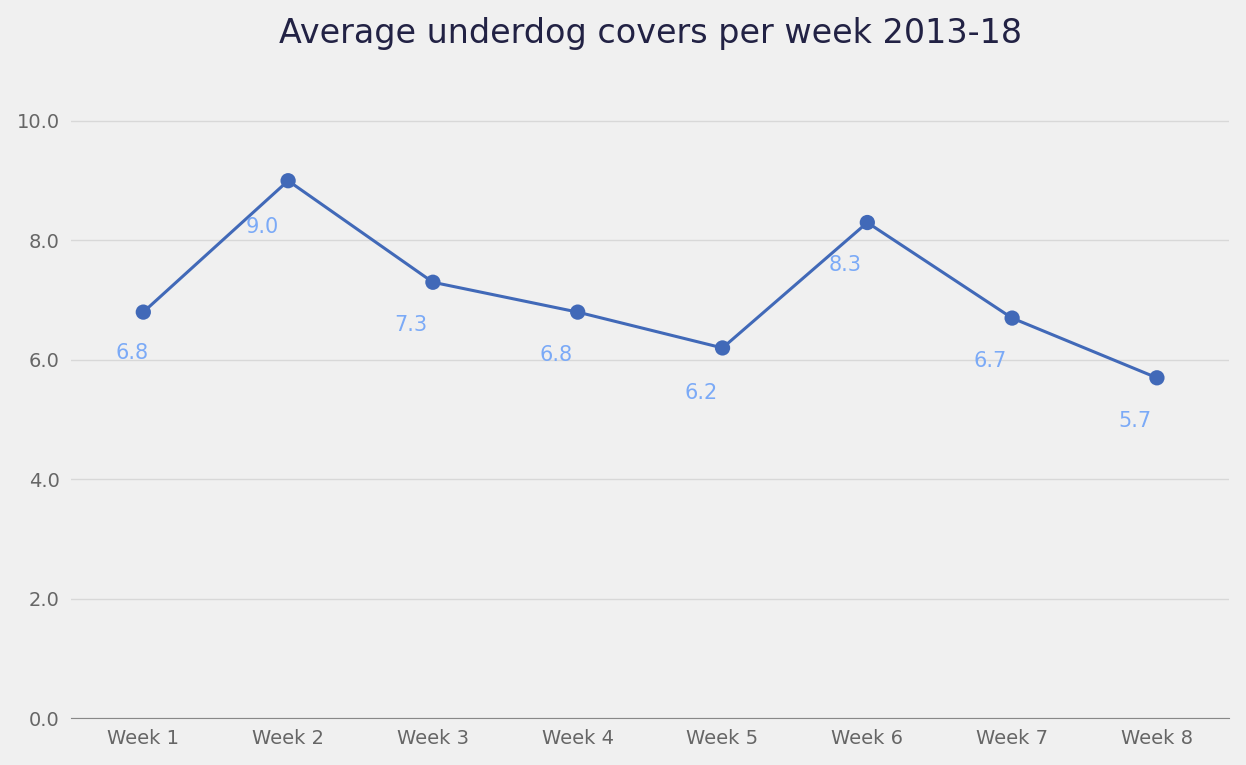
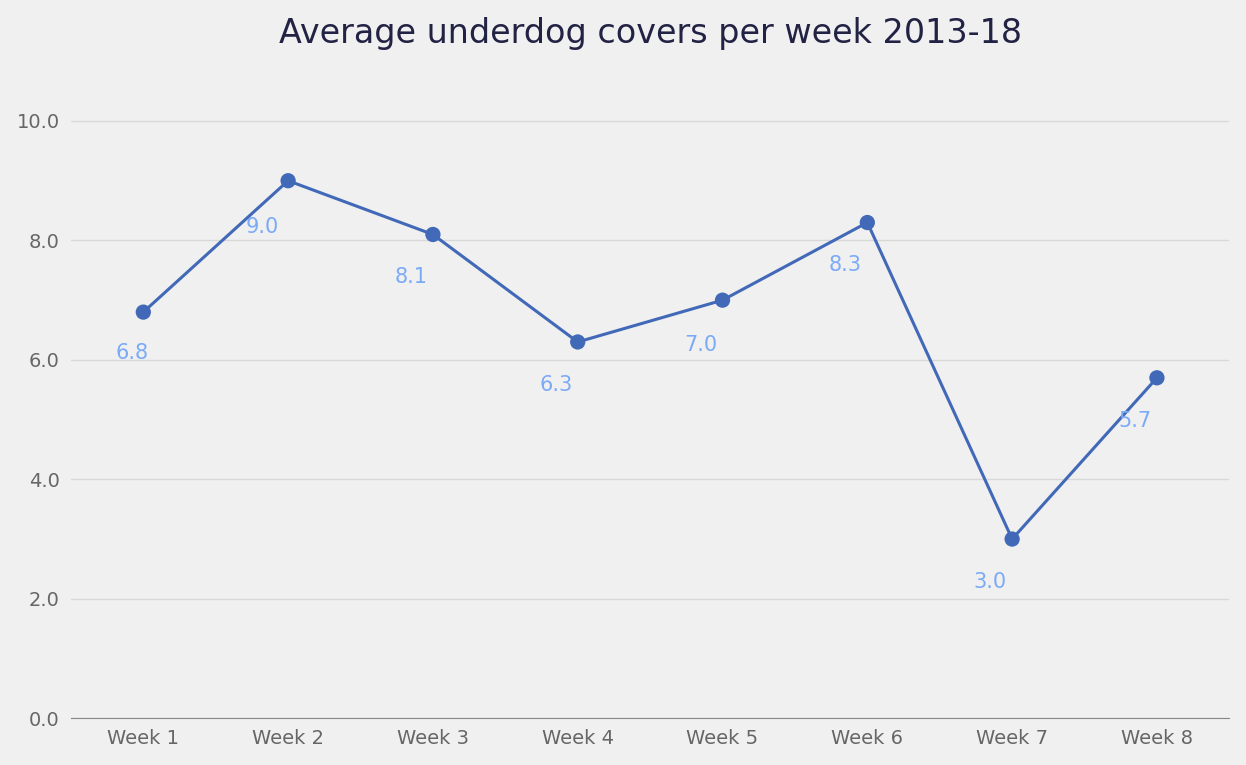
Week 3: 7.3 -> 8.1
Week 4: 6.8 -> 6.3
Week 5: 6.2 -> 7.0
Week 7: 6.7 -> 3.0
